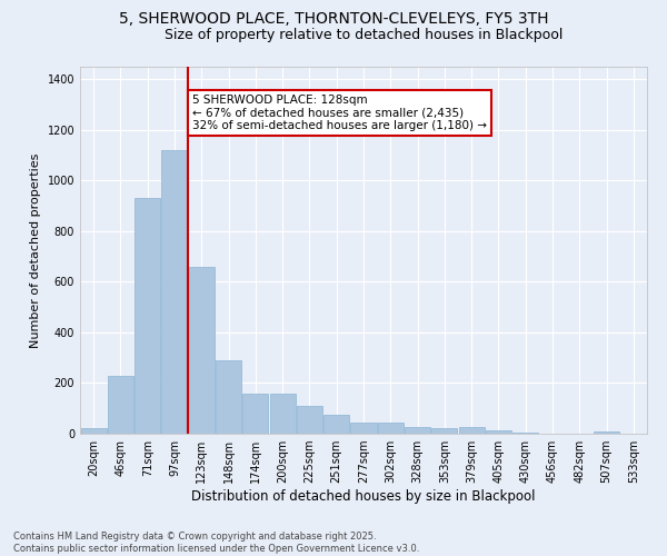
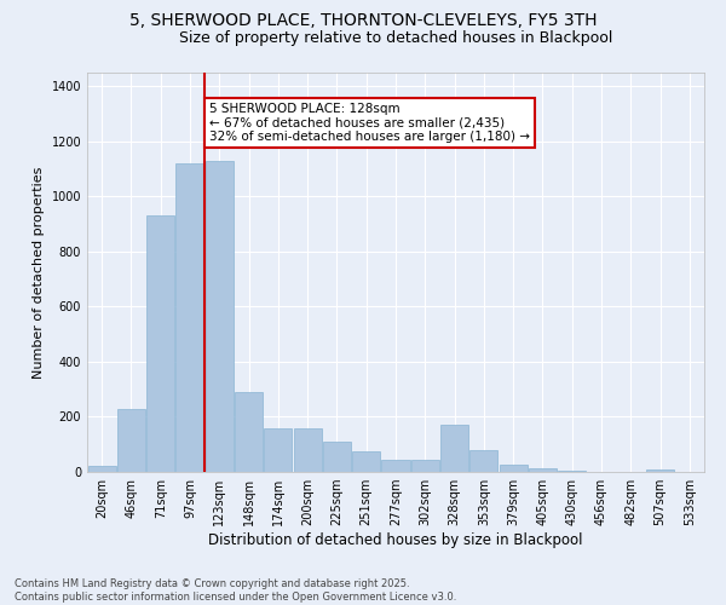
123sqm: 660 -> 1130
328sqm: 25 -> 170
353sqm: 20 -> 80
